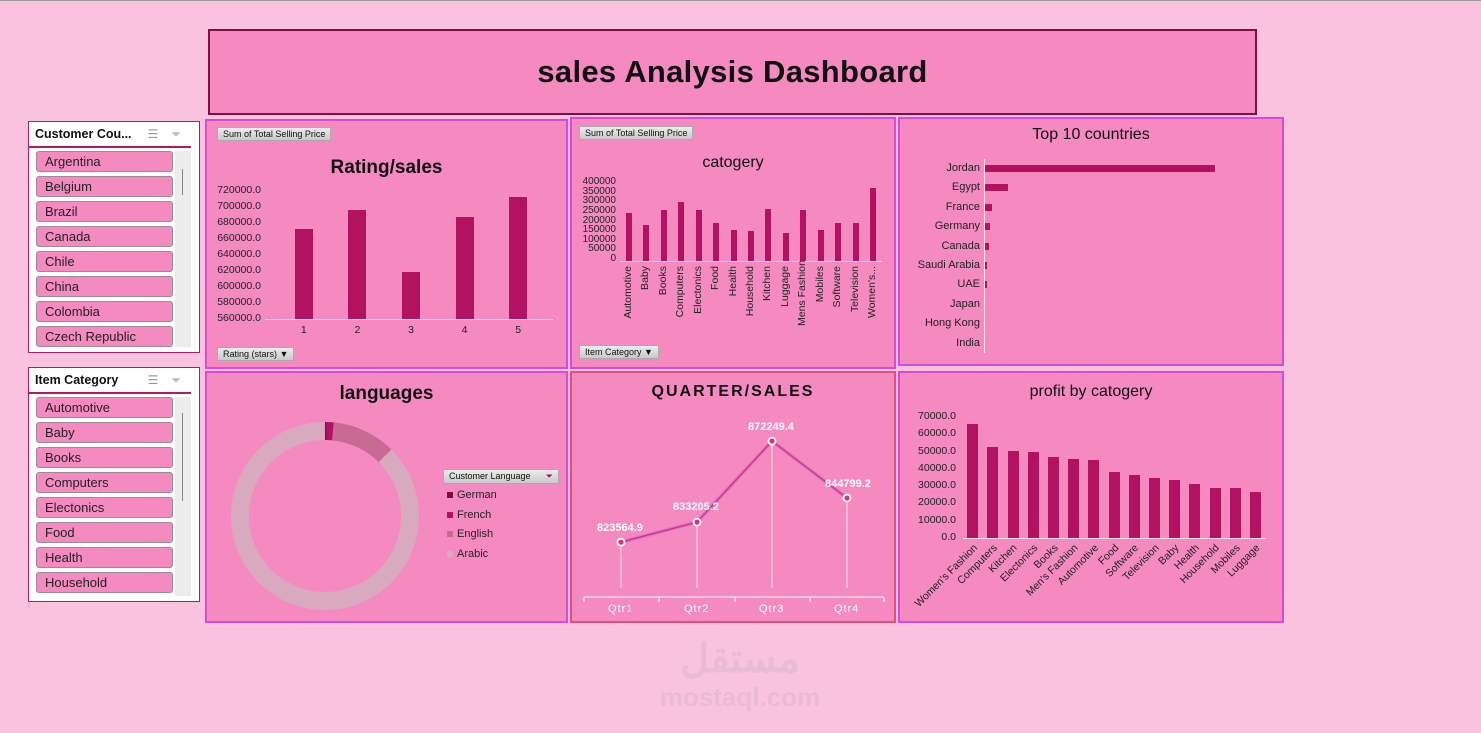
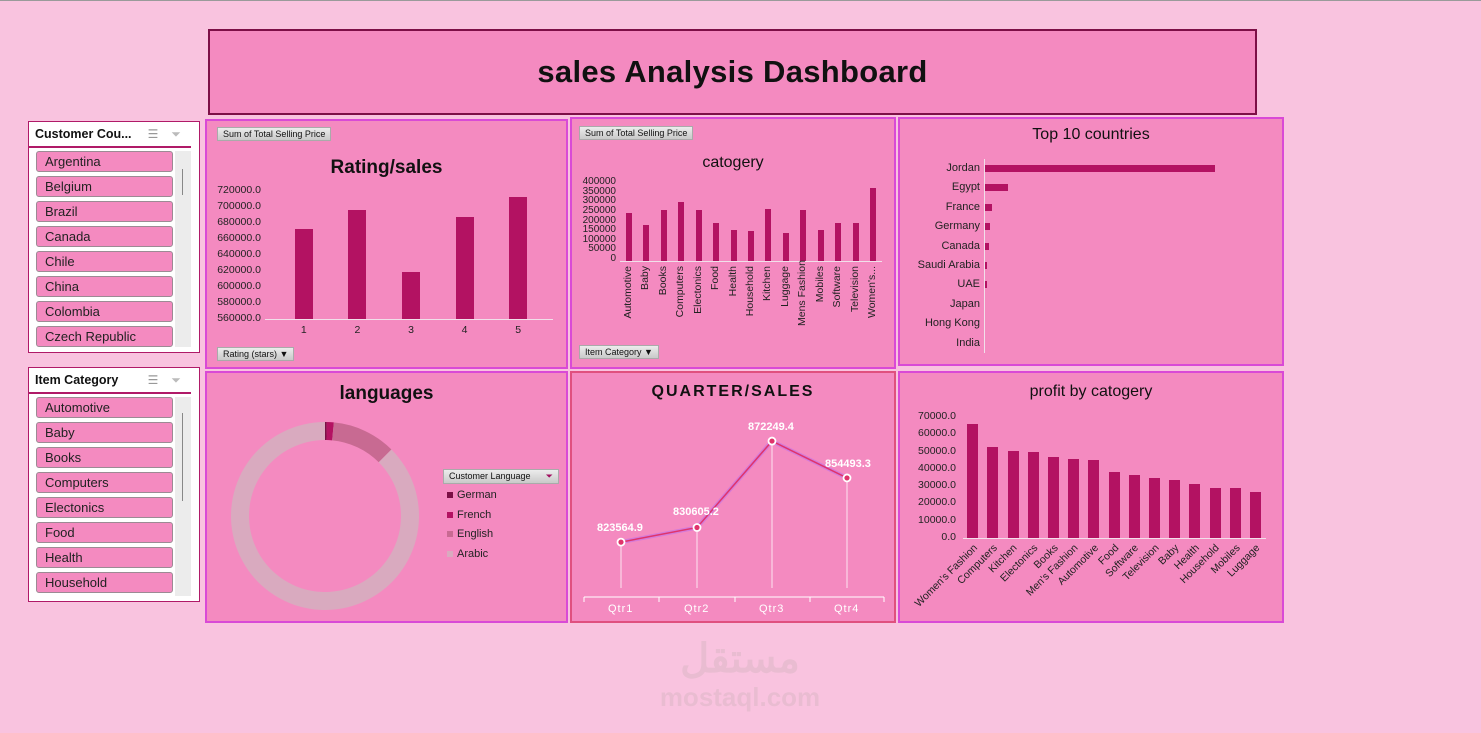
QUARTER/SALES/Qtr2: 833205.2 -> 830605.2
QUARTER/SALES/Qtr4: 844799.2 -> 854493.3
